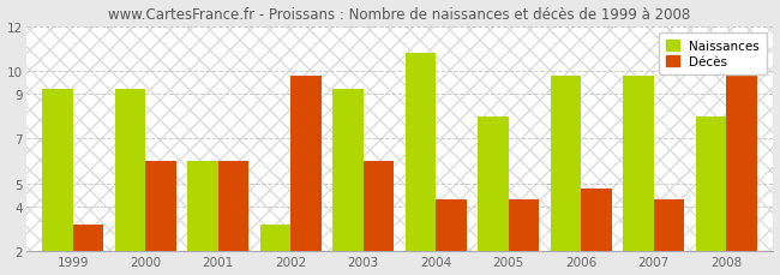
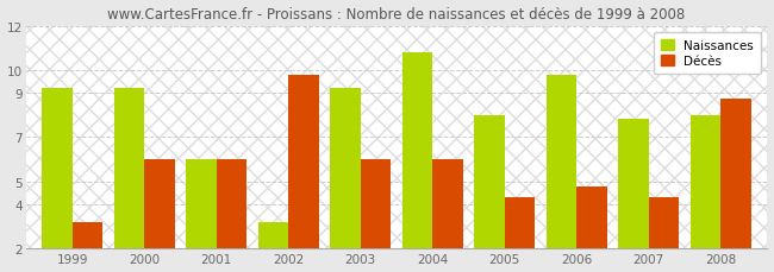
Décès/2004: 4.3 -> 6.0
Naissances/2007: 9.8 -> 7.8
Décès/2008: 9.8 -> 8.7
